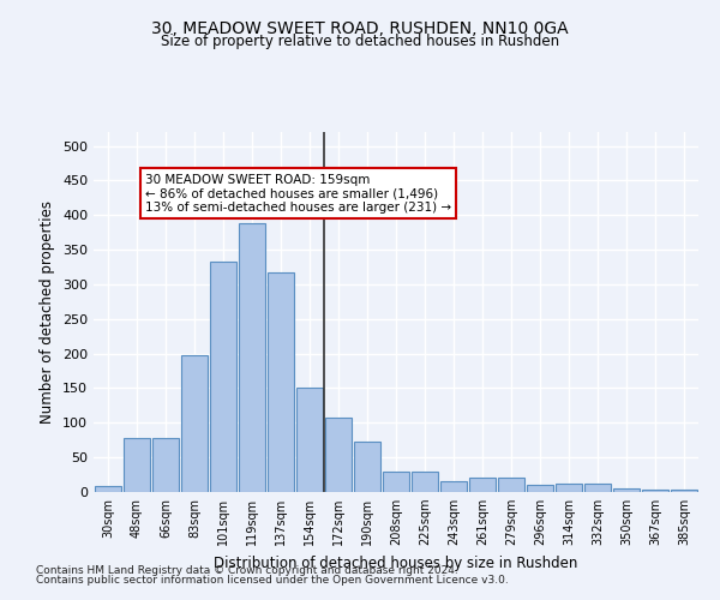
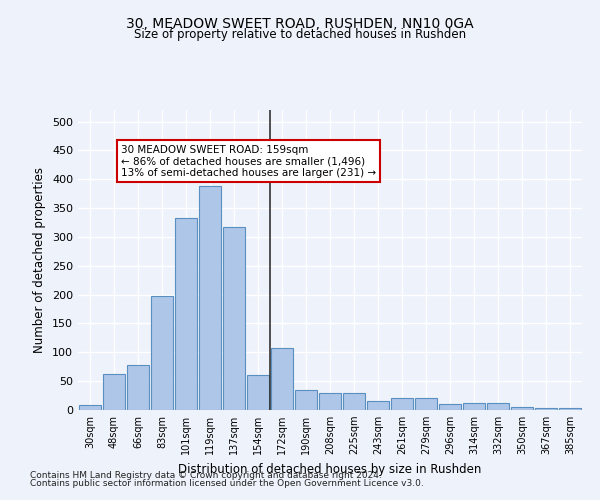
48sqm: 78 -> 62
154sqm: 150 -> 60
190sqm: 72 -> 34
